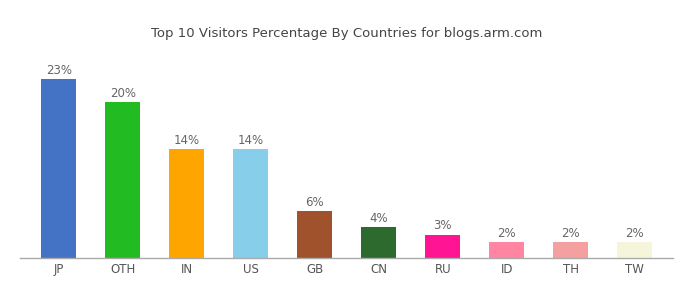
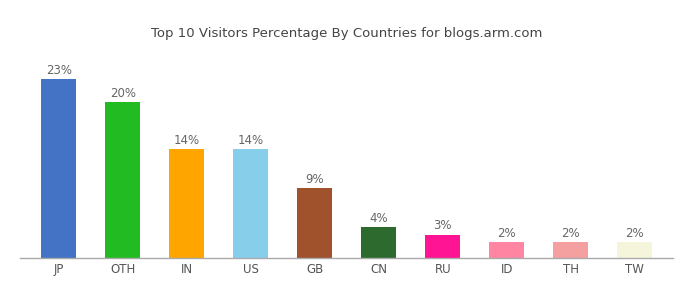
GB: 6% -> 9%
